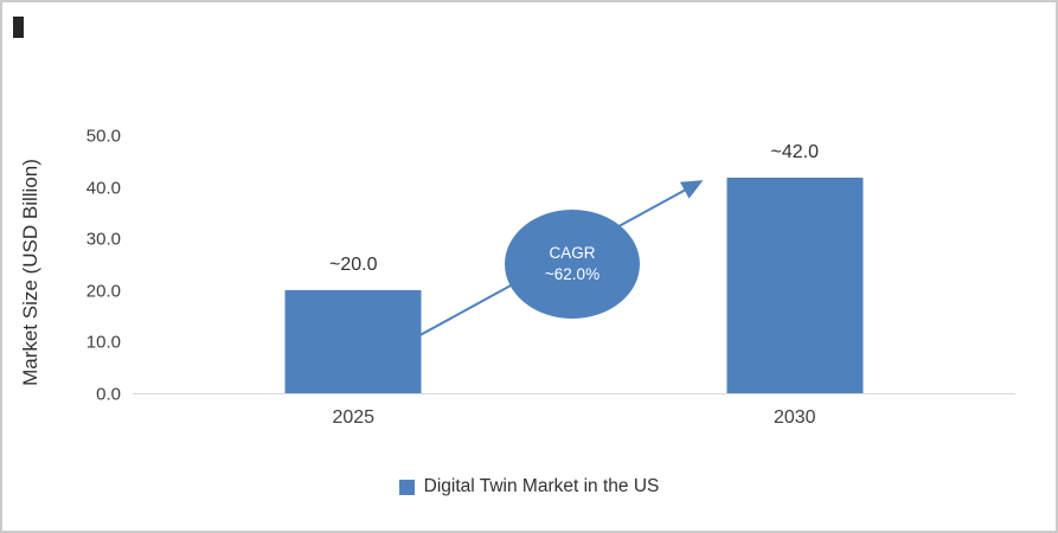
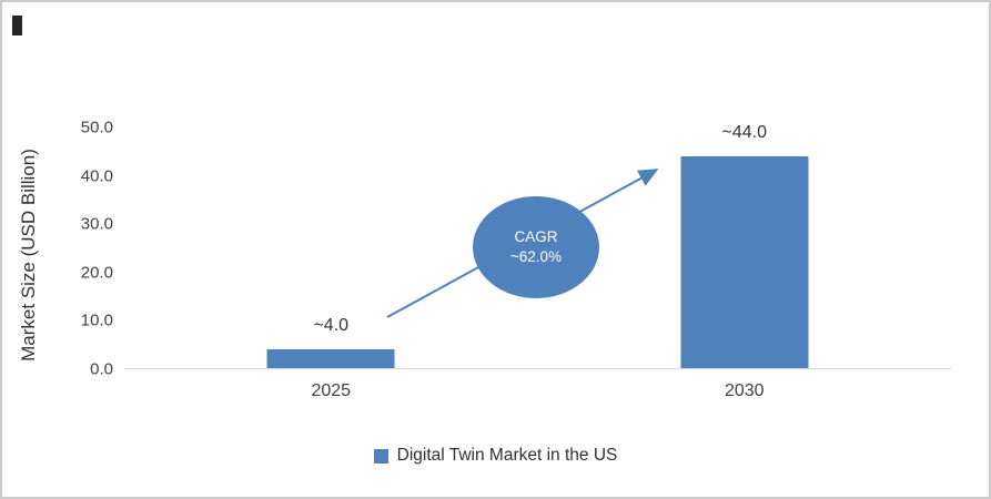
2025: 20.0 -> 4.0
2030: 42.0 -> 44.0
